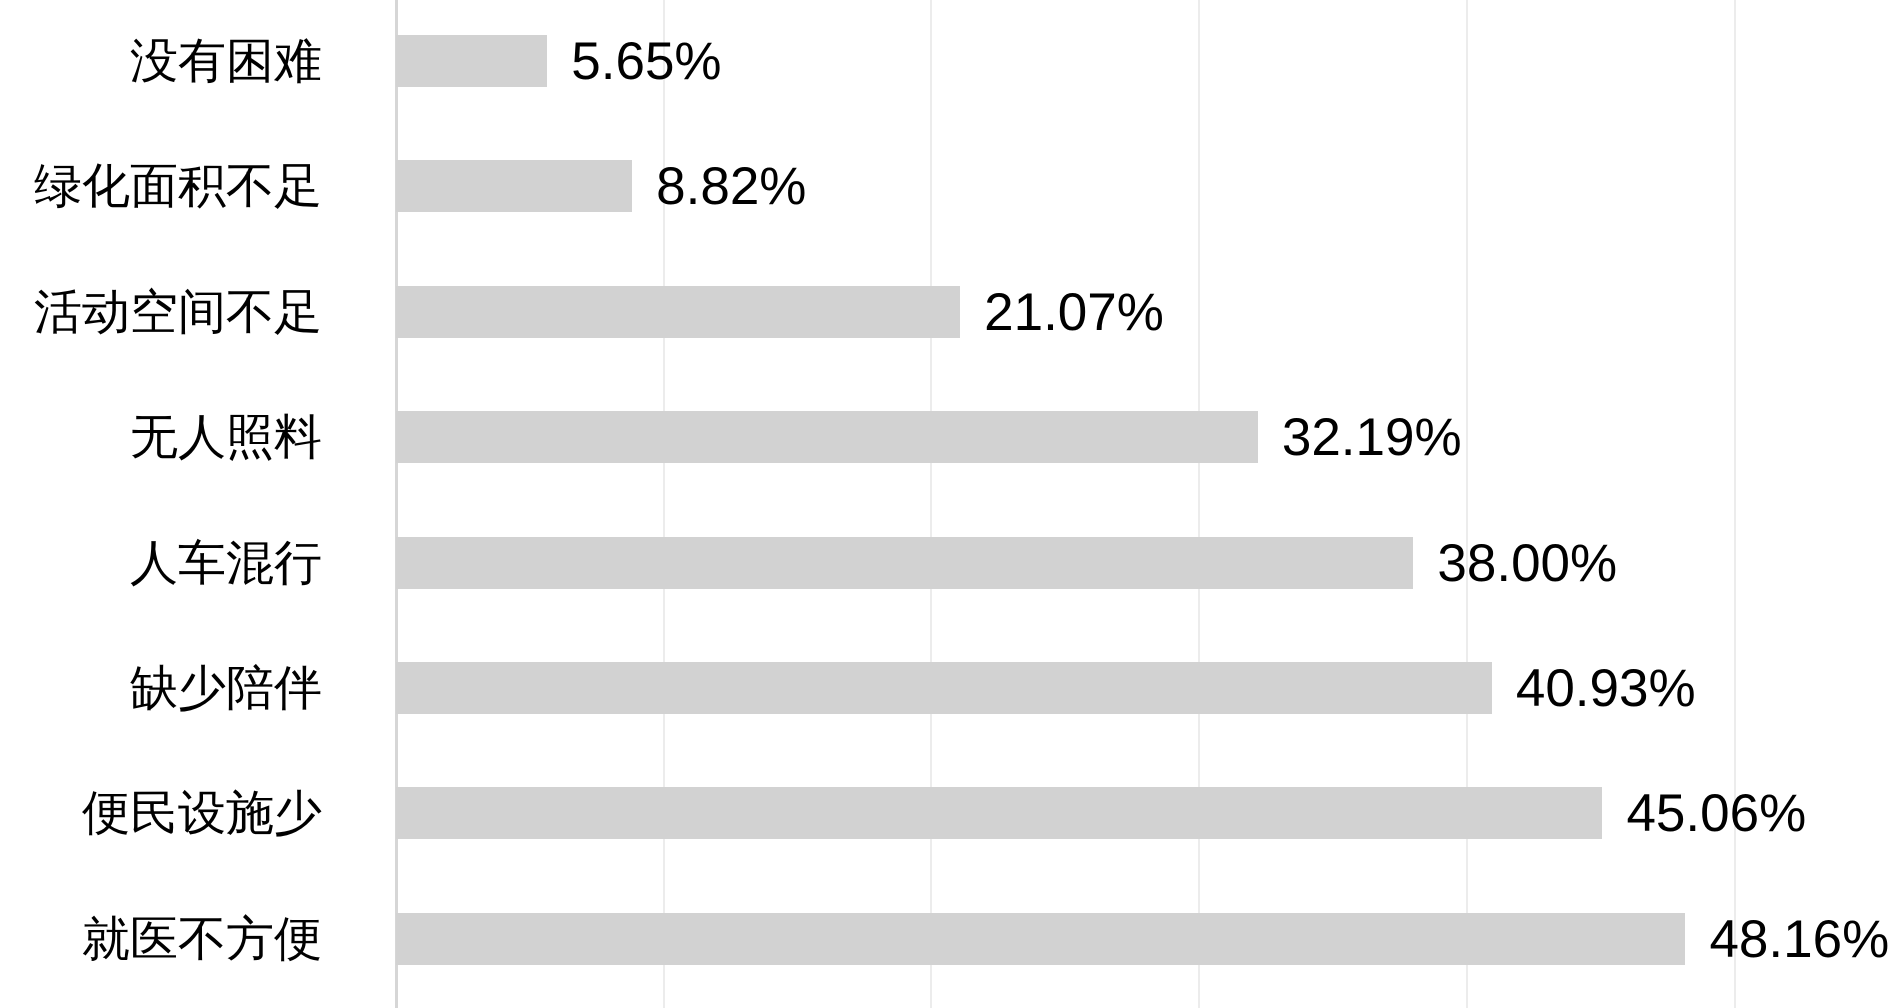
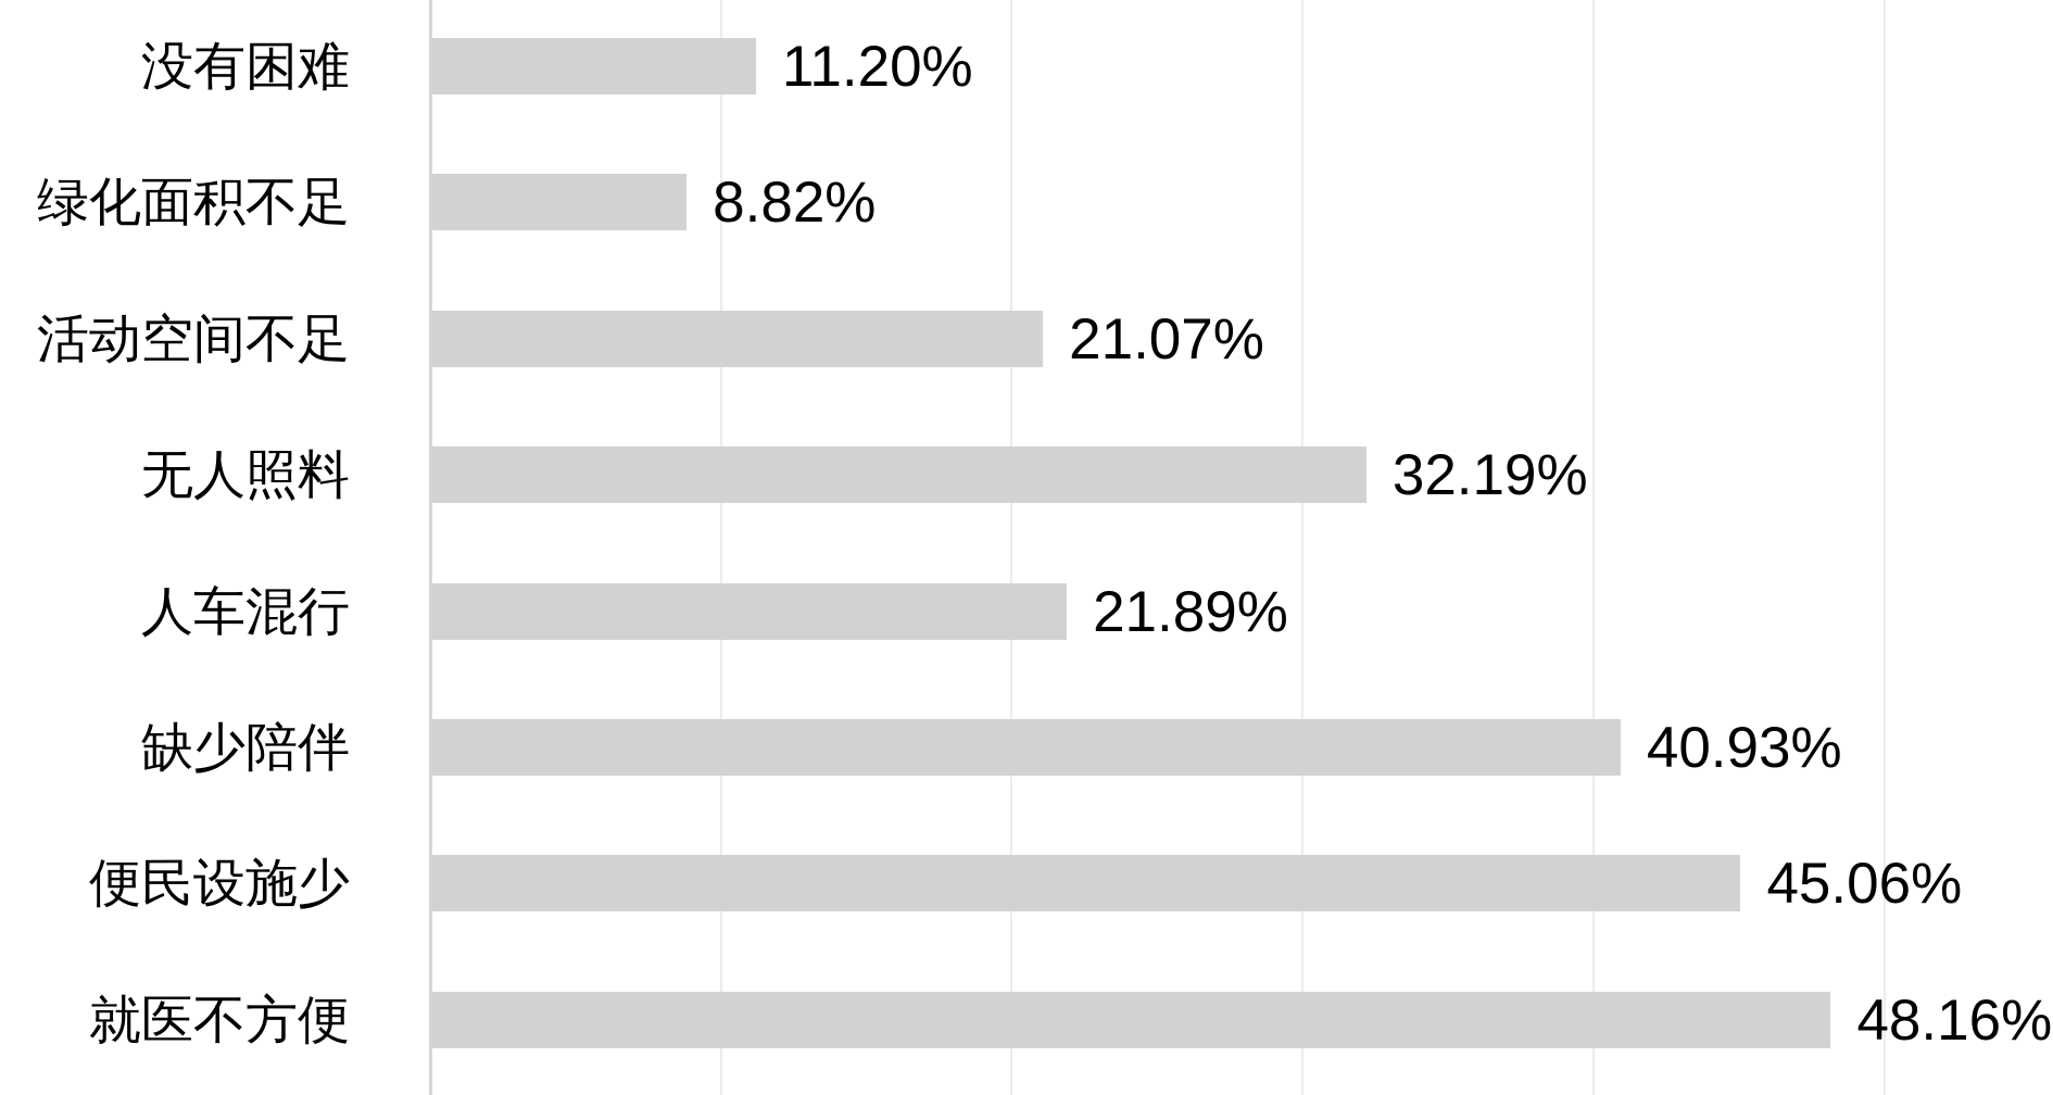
没有困难: 5.65% -> 11.20%
人车混行: 38.00% -> 21.89%
